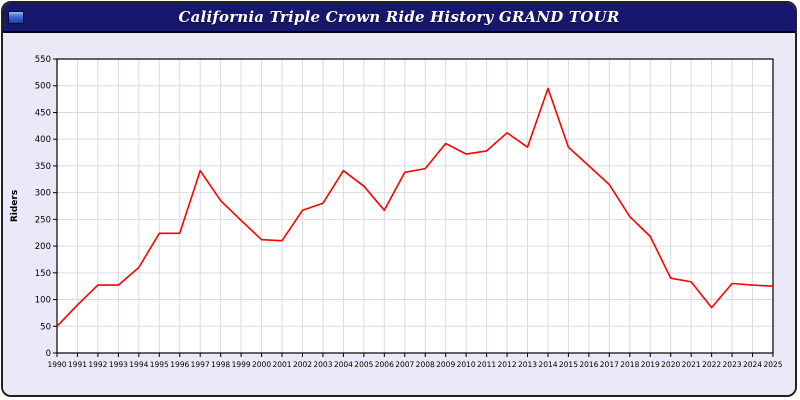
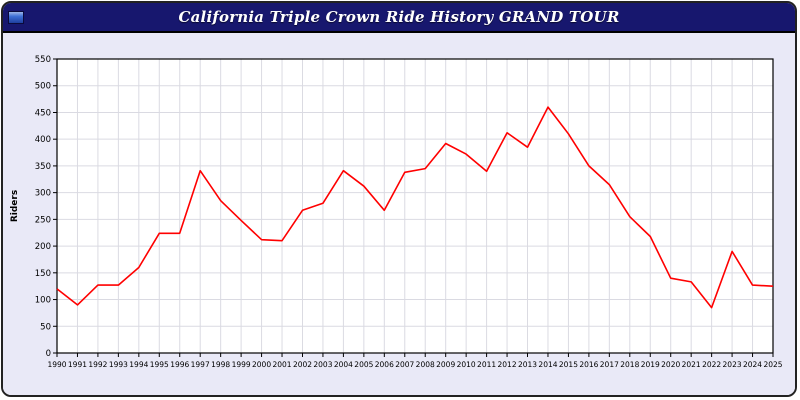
1990: 50 -> 120
2011: 380 -> 340
2014: 500 -> 460
2015: 380 -> 410
2023: 130 -> 190
